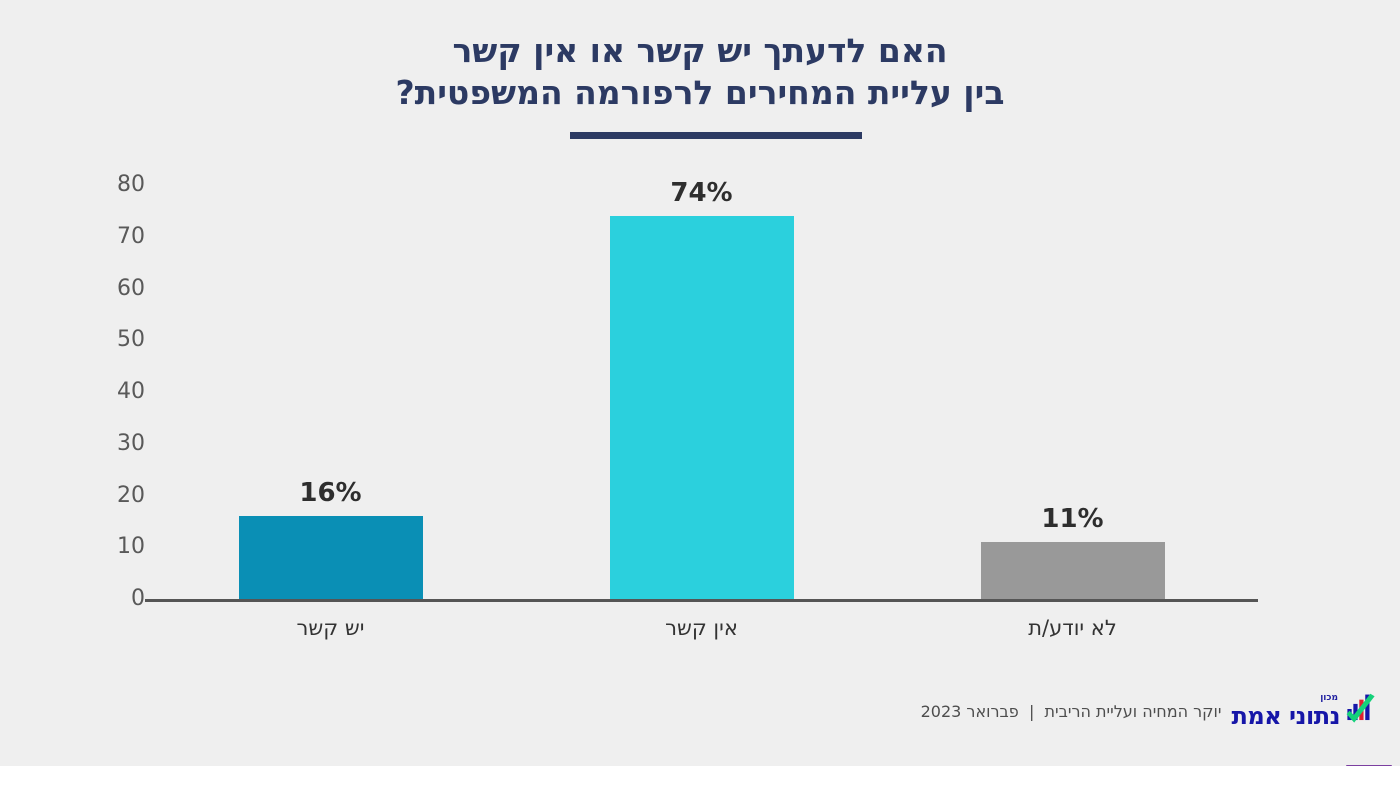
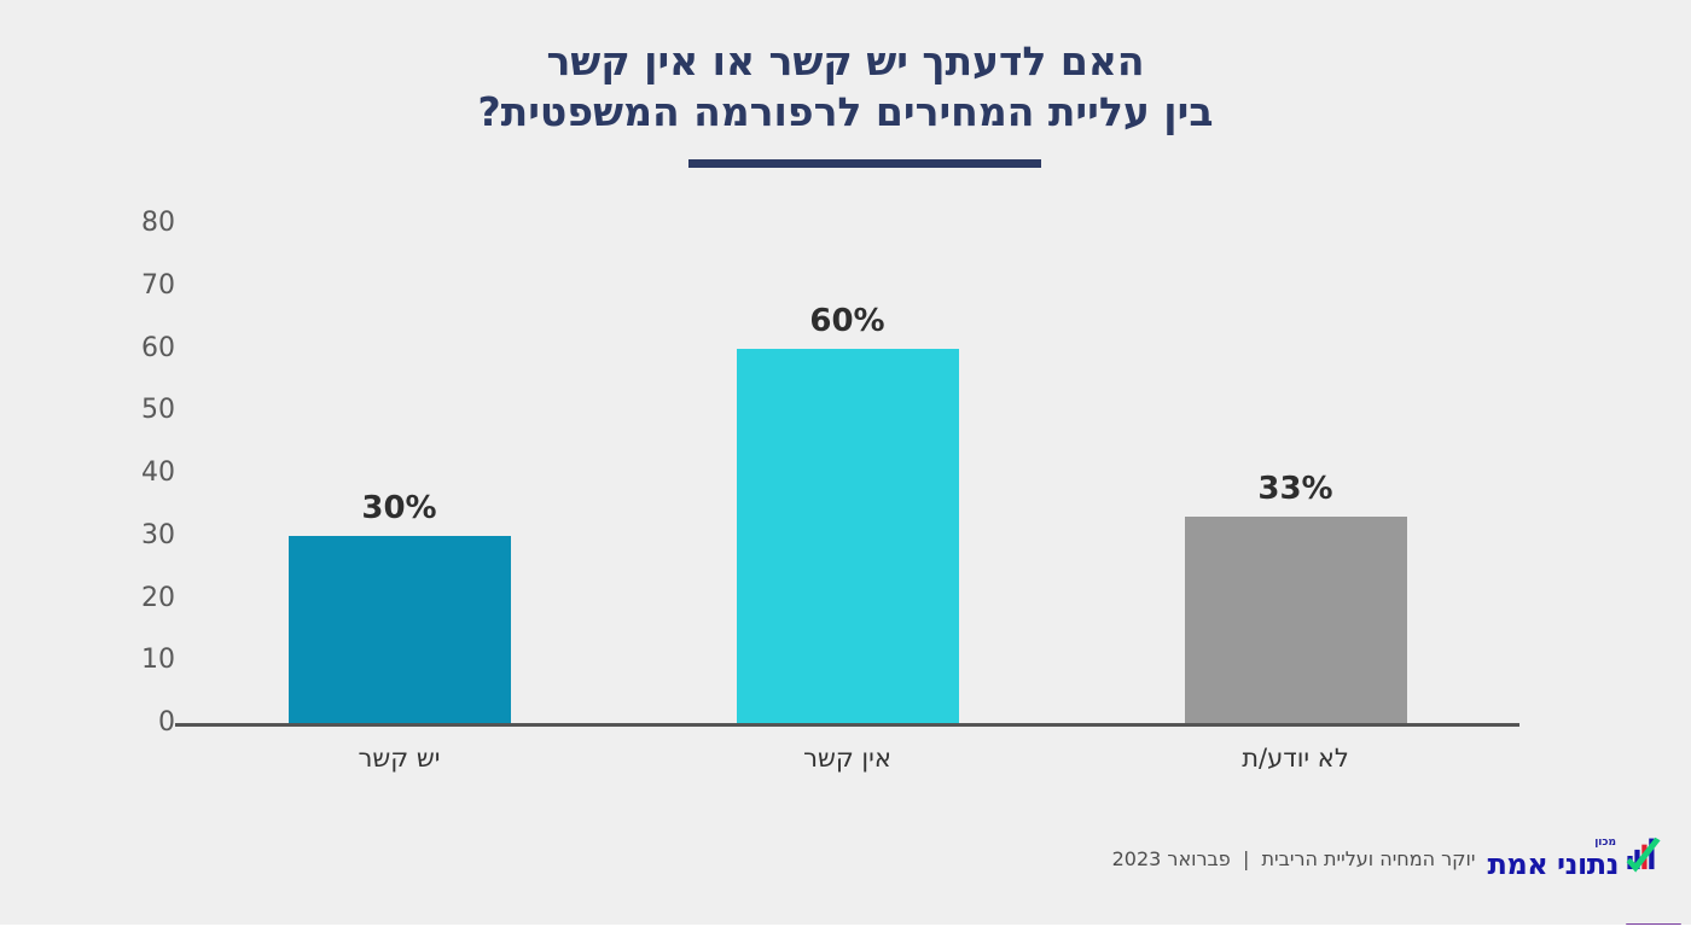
יש קשר: 16% -> 30%
אין קשר: 74% -> 60%
לא יודע/ת: 11% -> 33%
